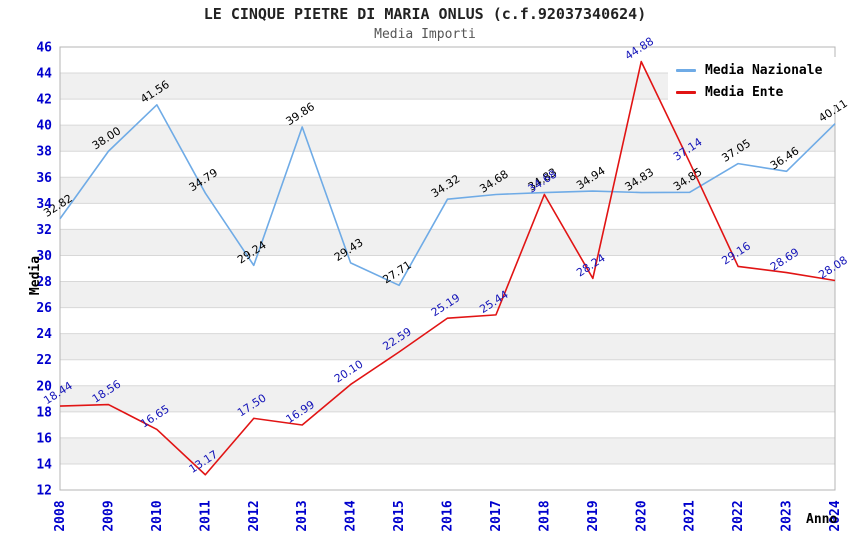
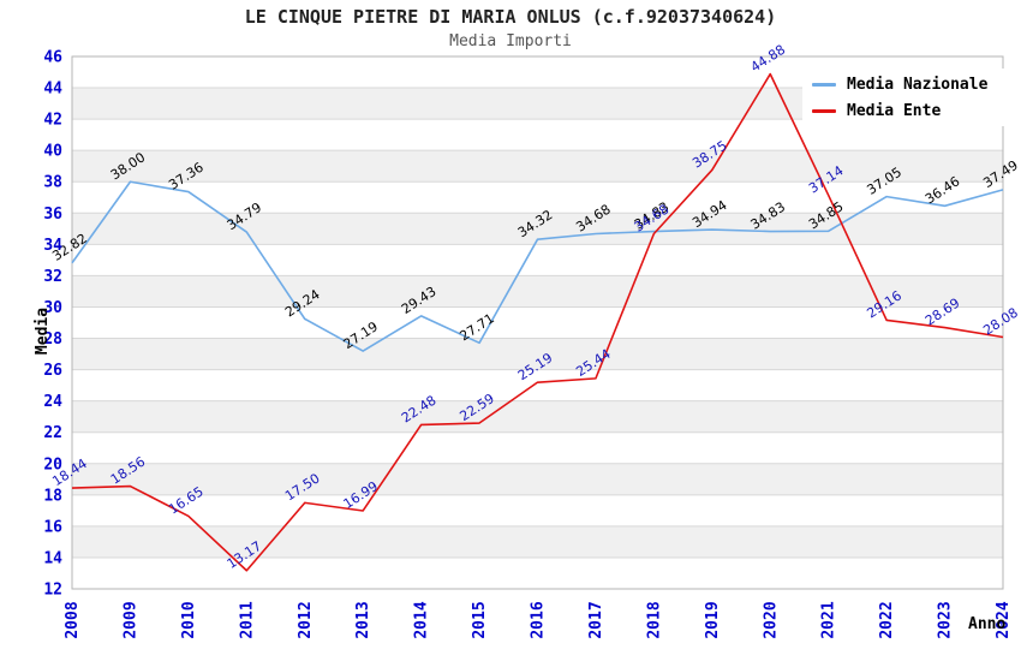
Media Nazionale/2010: 41.56 -> 37.36
Media Nazionale/2013: 39.86 -> 27.19
Media Ente/2014: 20.10 -> 22.48
Media Ente/2019: 28.24 -> 38.75
Media Nazionale/2024: 40.11 -> 37.49
